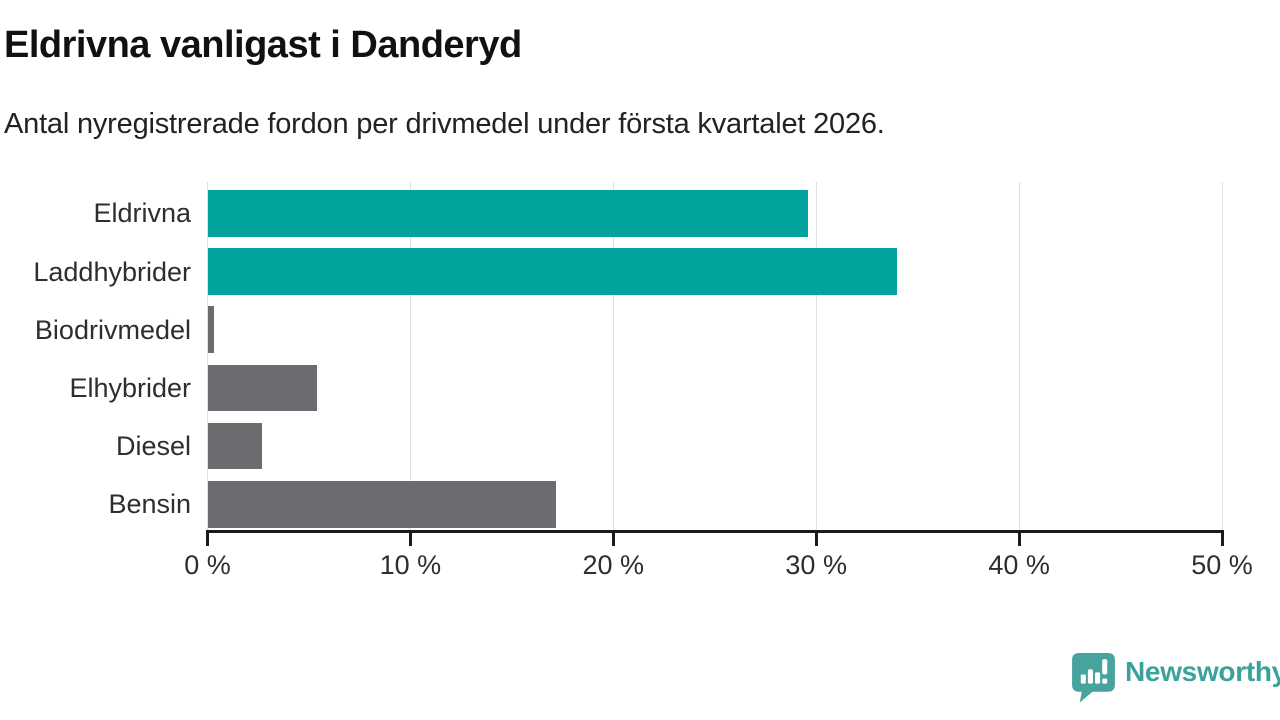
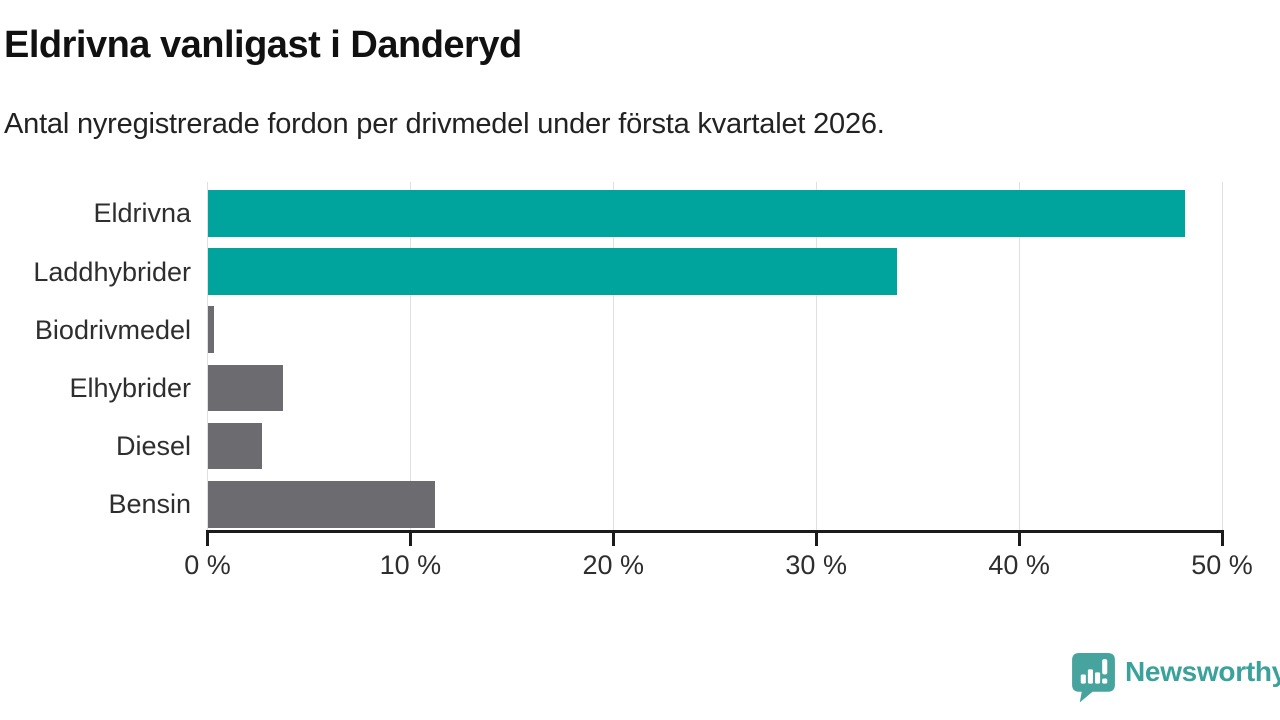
Eldrivna: 29.6% -> 48.2%
Elhybrider: 5.4% -> 3.7%
Bensin: 17.2% -> 11.2%
